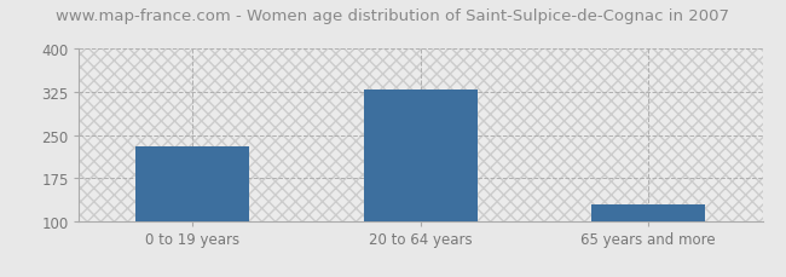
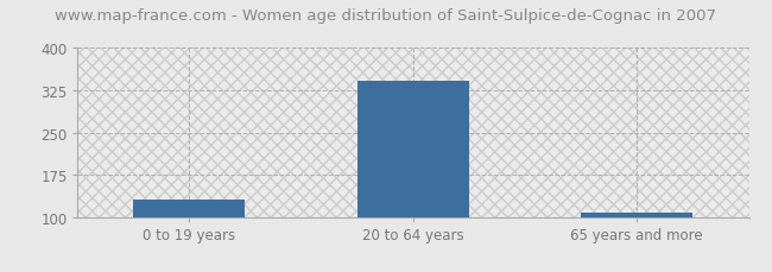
0 to 19 years: 230 -> 132
20 to 64 years: 330 -> 342
65 years and more: 130 -> 108
